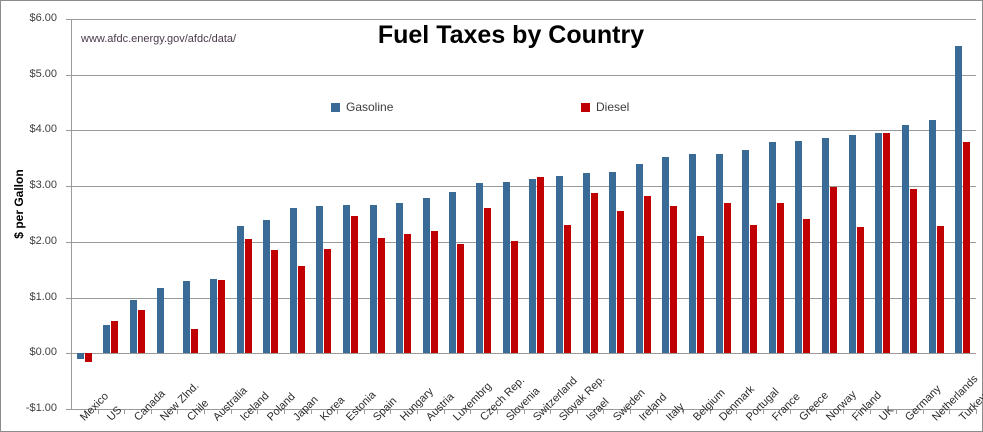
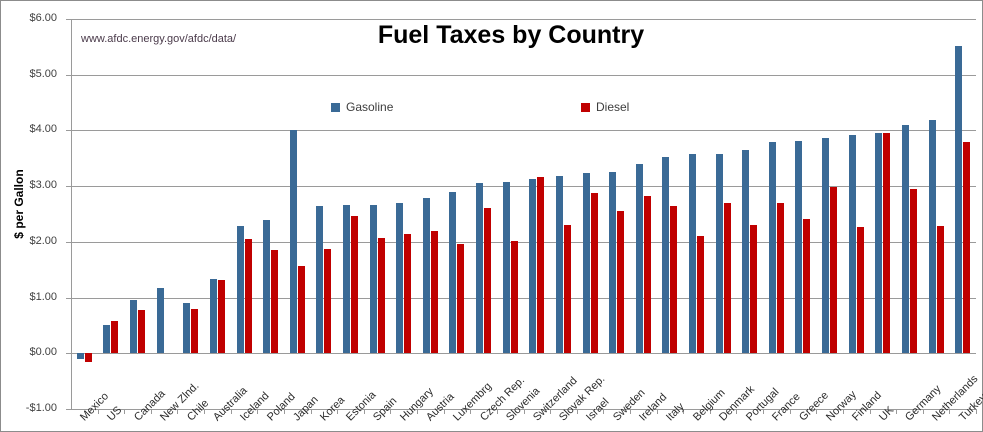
Gasoline/Chile: $1.3 -> $0.9
Diesel/Chile: $0.4 -> $0.8
Gasoline/Japan: $2.6 -> $4.0
